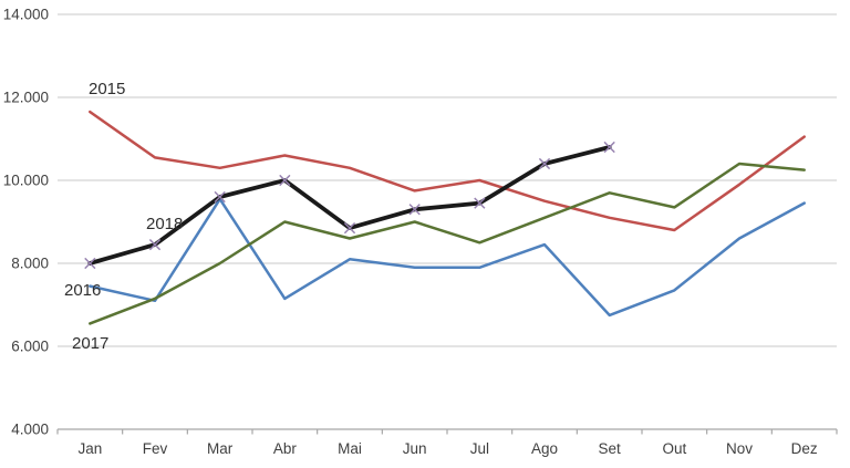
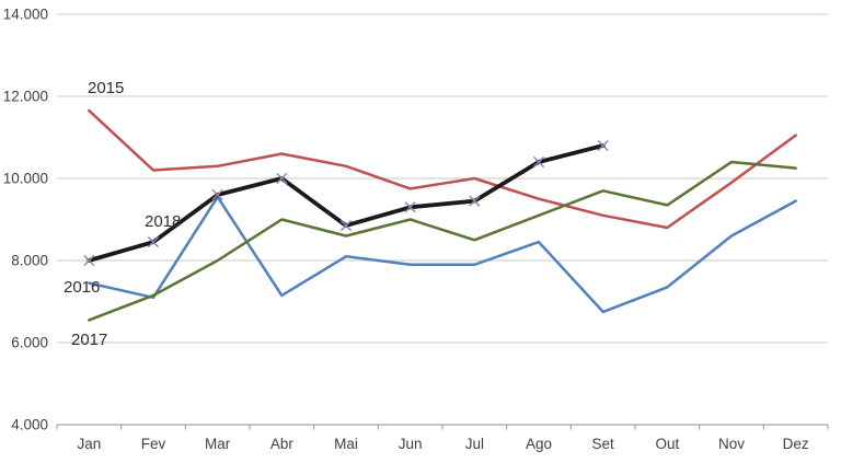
2015/Fev: 10600 -> 10200
